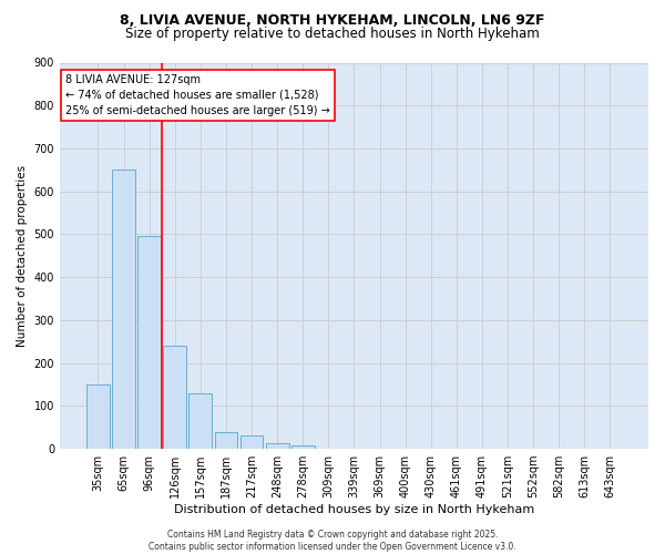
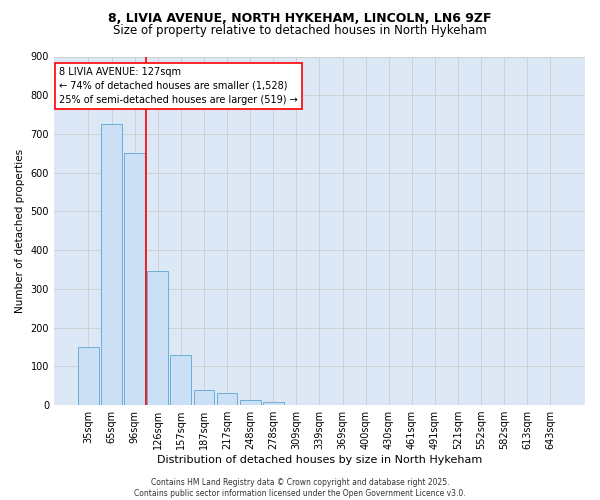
65sqm: 650 -> 725
96sqm: 495 -> 650
126sqm: 240 -> 345
